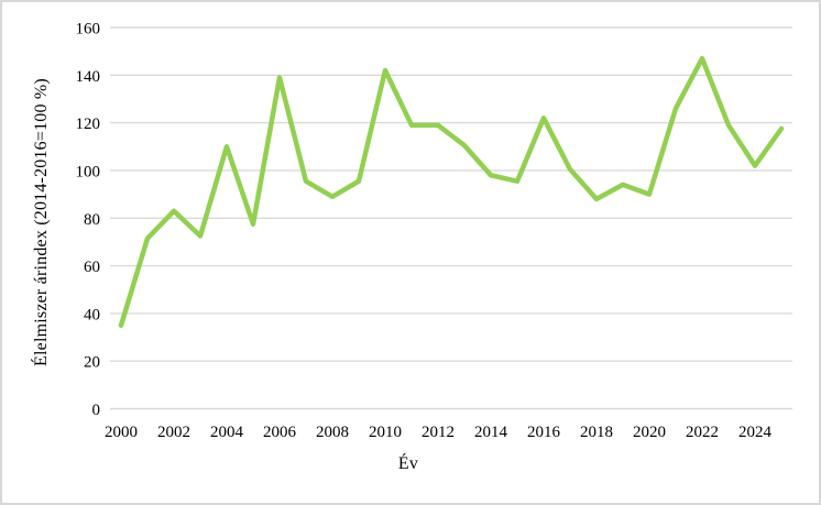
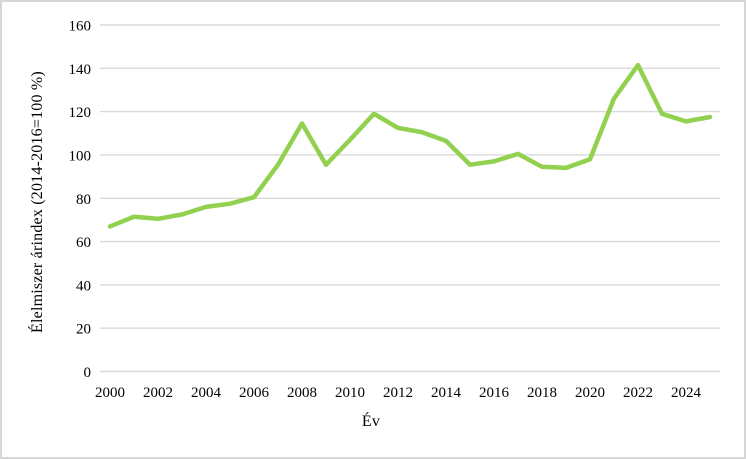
2000: 35 -> 67
2002: 83 -> 70
2004: 110 -> 76
2006: 139 -> 80
2008: 89 -> 114
2010: 142 -> 107
2012: 119 -> 112
2014: 98 -> 106
2016: 122 -> 97
2018: 88 -> 94
2020: 90 -> 98
2022: 147 -> 142
2024: 102 -> 116
